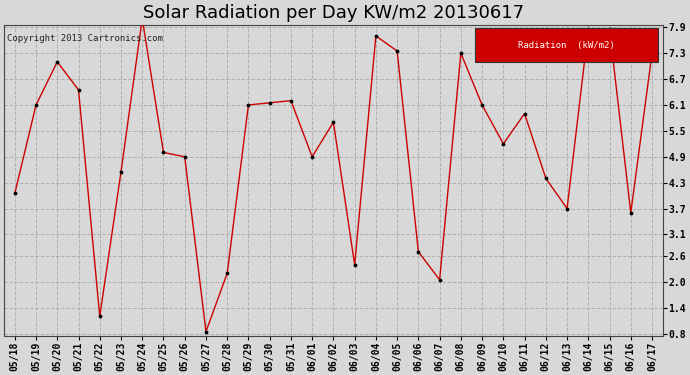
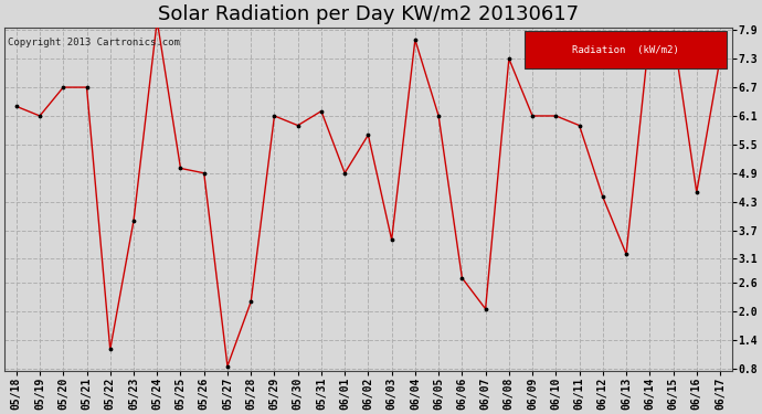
05/18: 4.05 -> 6.30
05/20: 7.10 -> 6.70
05/21: 6.45 -> 6.70
05/23: 4.55 -> 3.90
05/30: 6.15 -> 5.90
06/03: 2.40 -> 3.50
06/05: 7.35 -> 6.10
06/10: 5.20 -> 6.10
06/13: 3.70 -> 3.20
06/16: 3.60 -> 4.50
